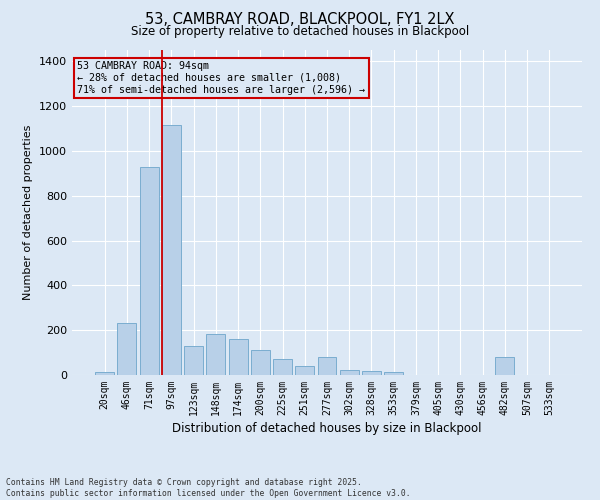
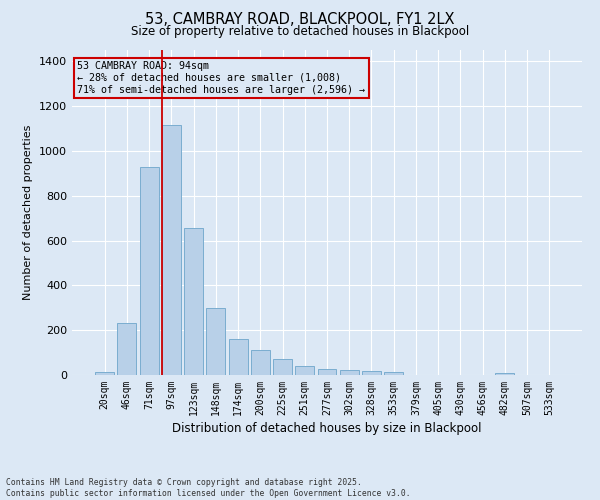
123sqm: 130 -> 655
148sqm: 185 -> 300
277sqm: 80 -> 25
482sqm: 80 -> 10
